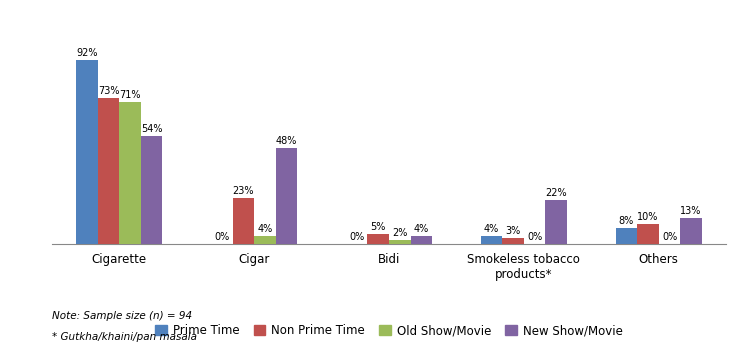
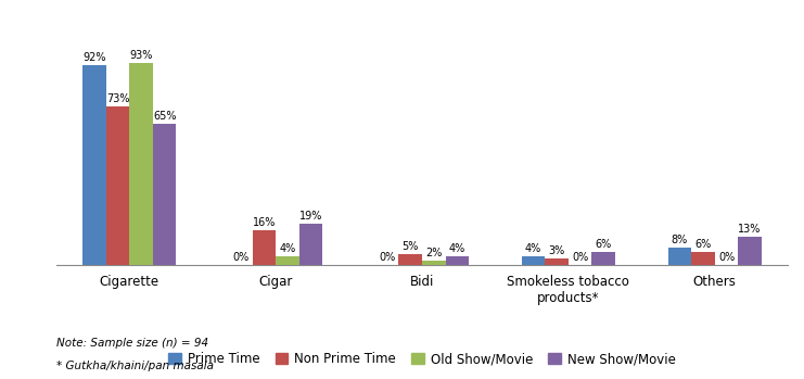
Old Show/Movie/Cigarette: 71% -> 93%
New Show/Movie/Cigarette: 54% -> 65%
Non Prime Time/Cigar: 23% -> 16%
New Show/Movie/Cigar: 48% -> 19%
New Show/Movie/Smokeless tobacco products*: 22% -> 6%
Non Prime Time/Others: 10% -> 6%
